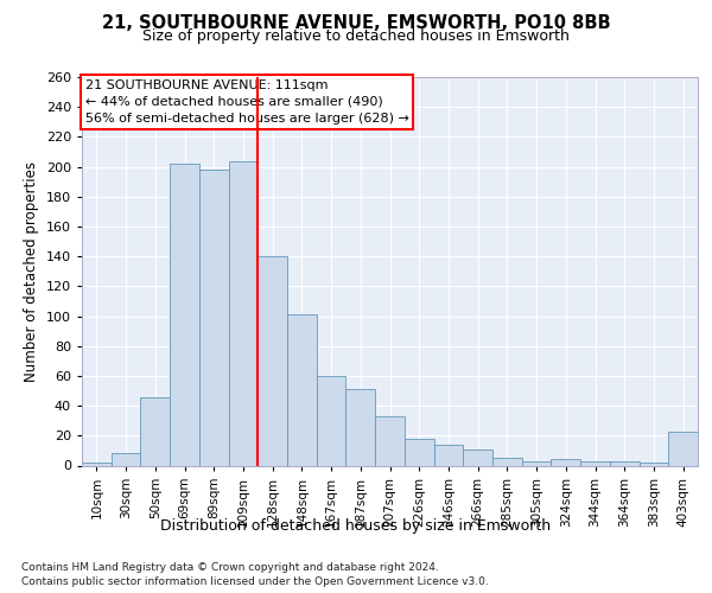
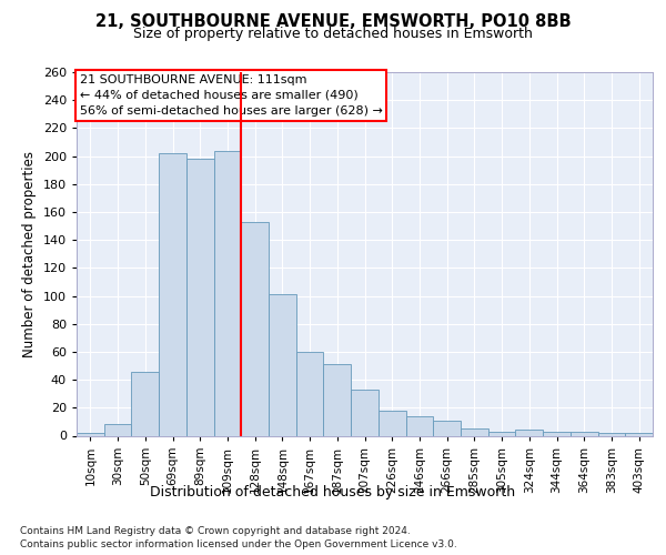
128sqm: 140 -> 153
403sqm: 23 -> 2
